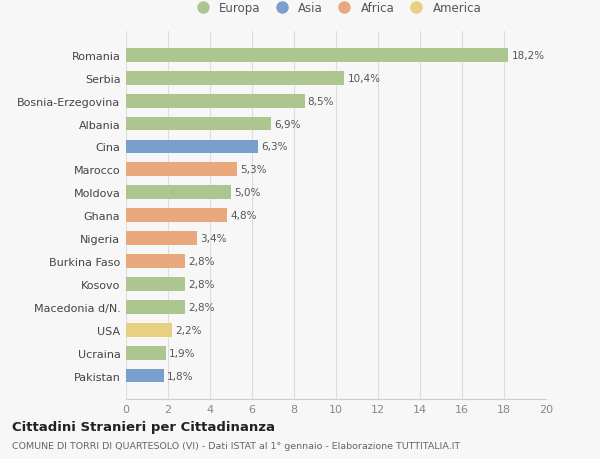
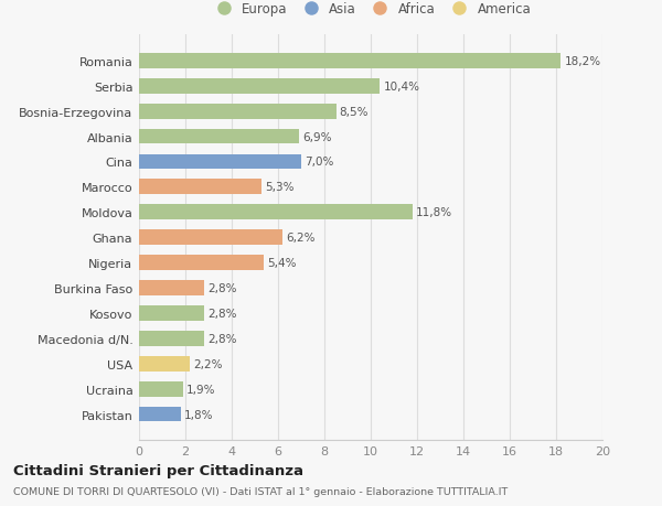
Cina: 6,3% -> 7,0%
Moldova: 5,0% -> 11,8%
Ghana: 4,8% -> 6,2%
Nigeria: 3,4% -> 5,4%
